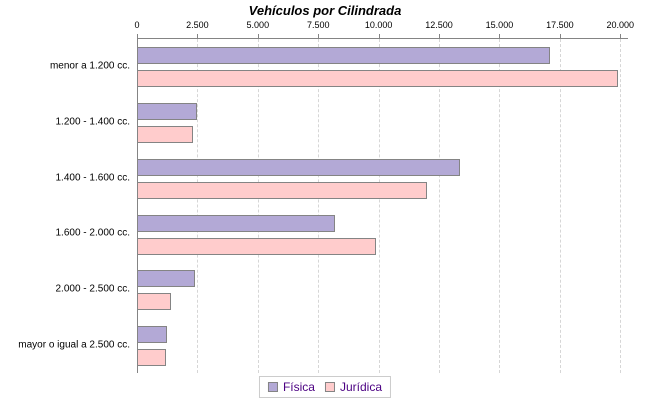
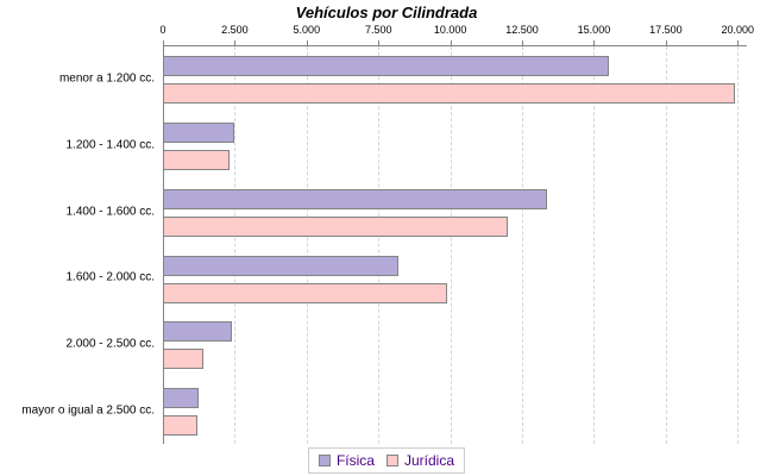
Física/menor a 1.200 cc.: 17100 -> 15500
